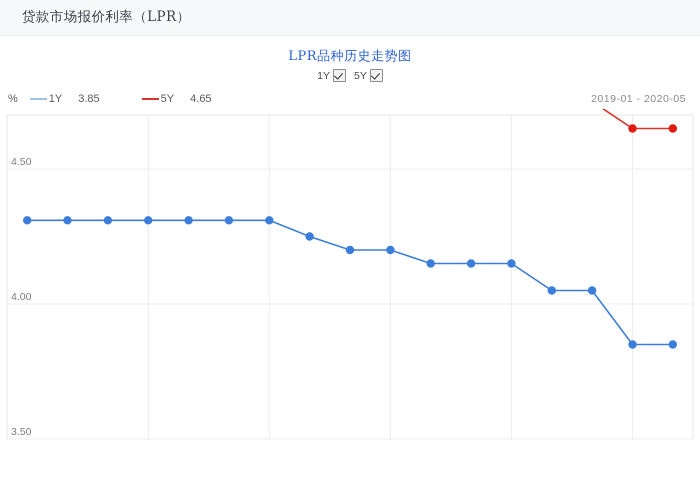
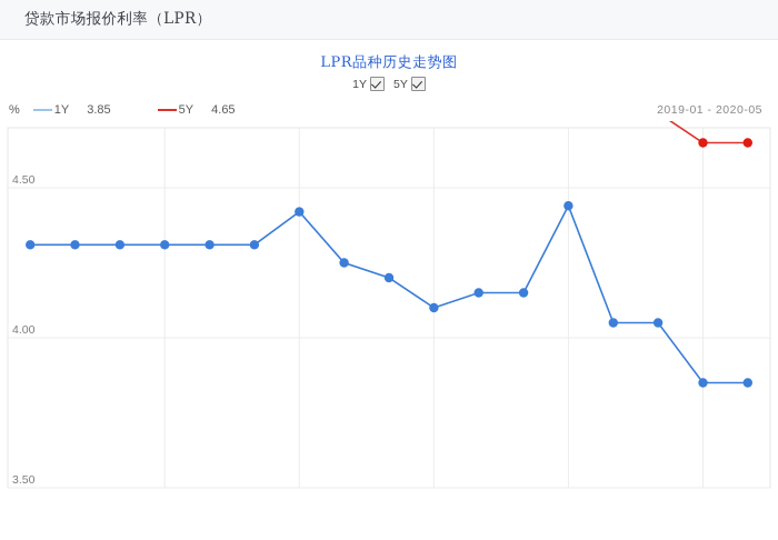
1Y/2019-07: 4.31 -> 4.42
1Y/2019-10: 4.20 -> 4.10
1Y/2020-01: 4.15 -> 4.44
